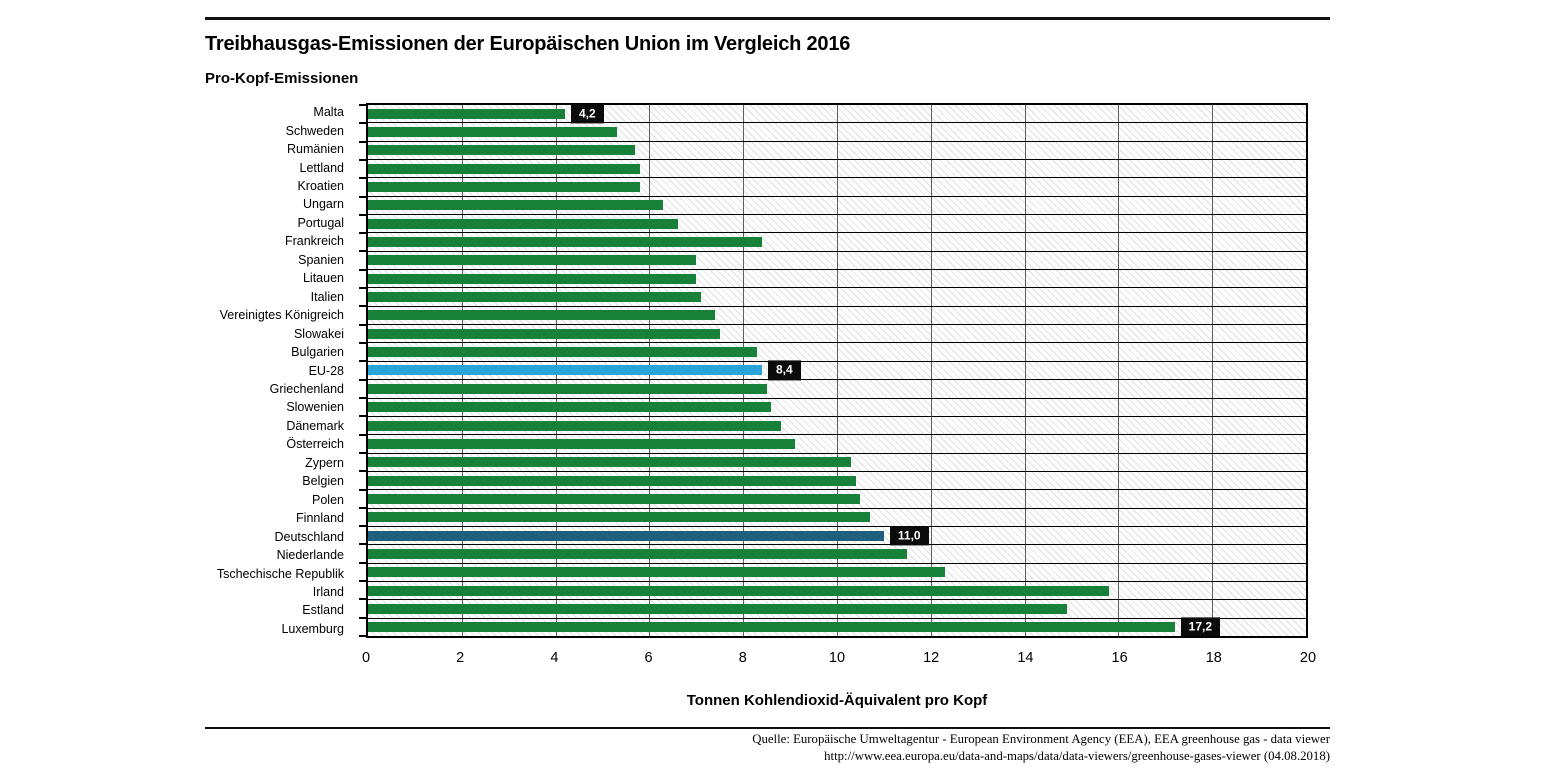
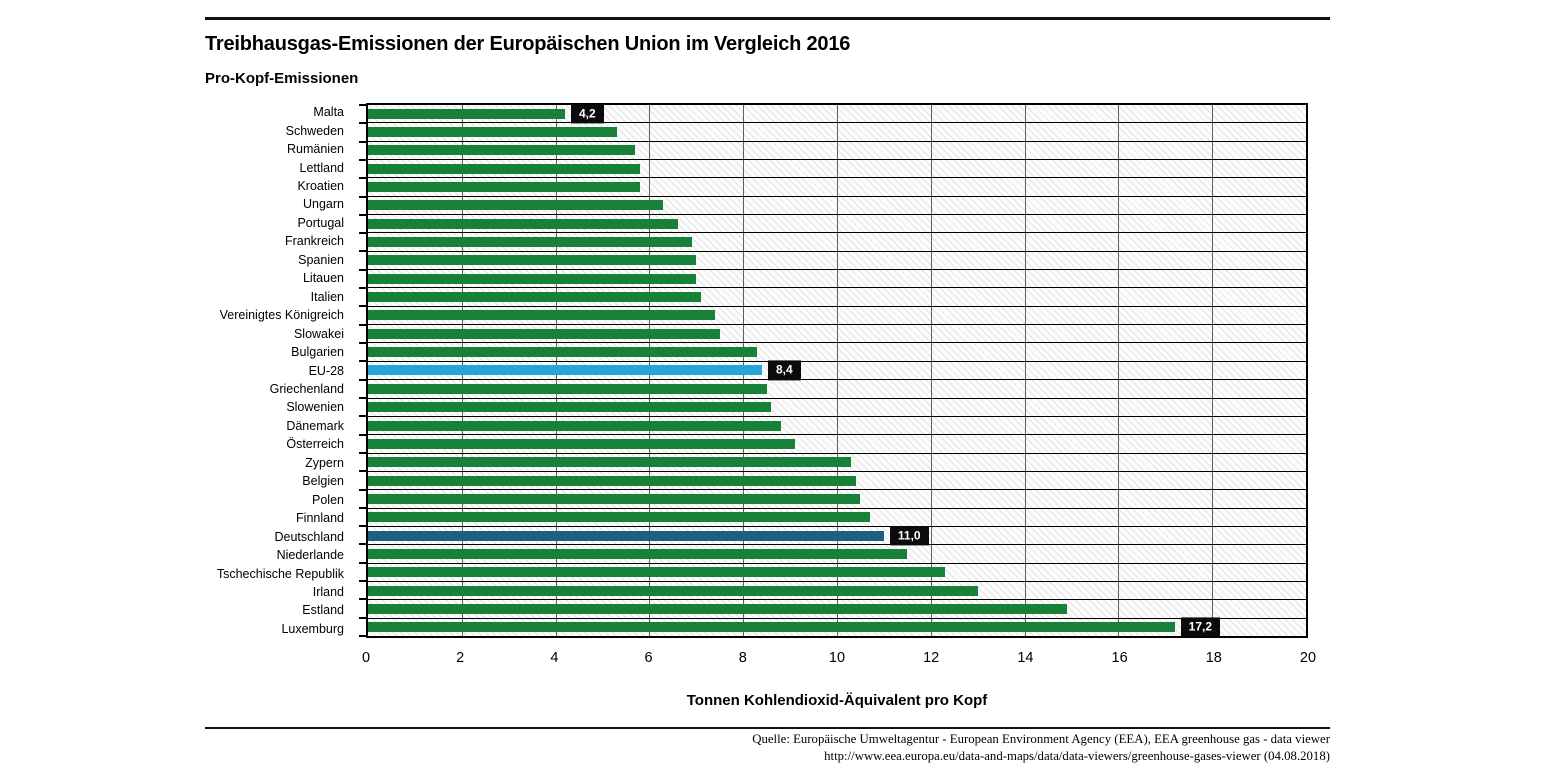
Frankreich: 8.4 -> 6.9
Irland: 15.8 -> 13.0
